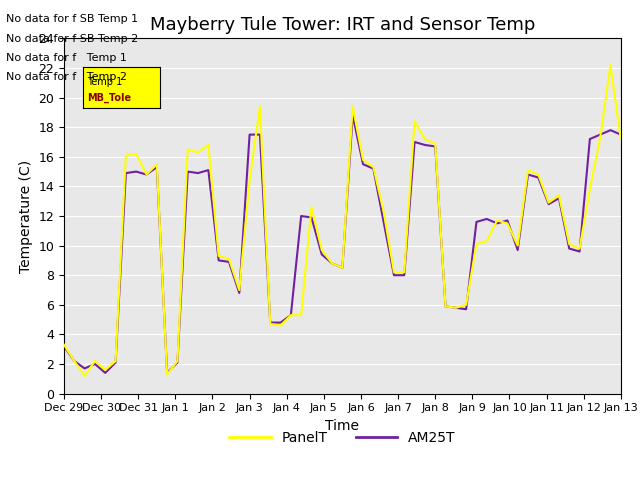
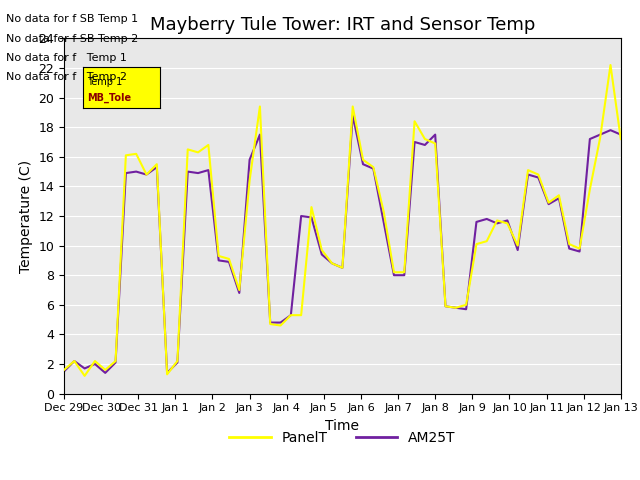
PanelT/Dec 29: 3.3 -> 1.6
AM25T/Dec 29: 3.2 -> 1.5
AM25T/Jan 3: 17.5 -> 15.8
AM25T/Jan 8: 16.7 -> 17.5
